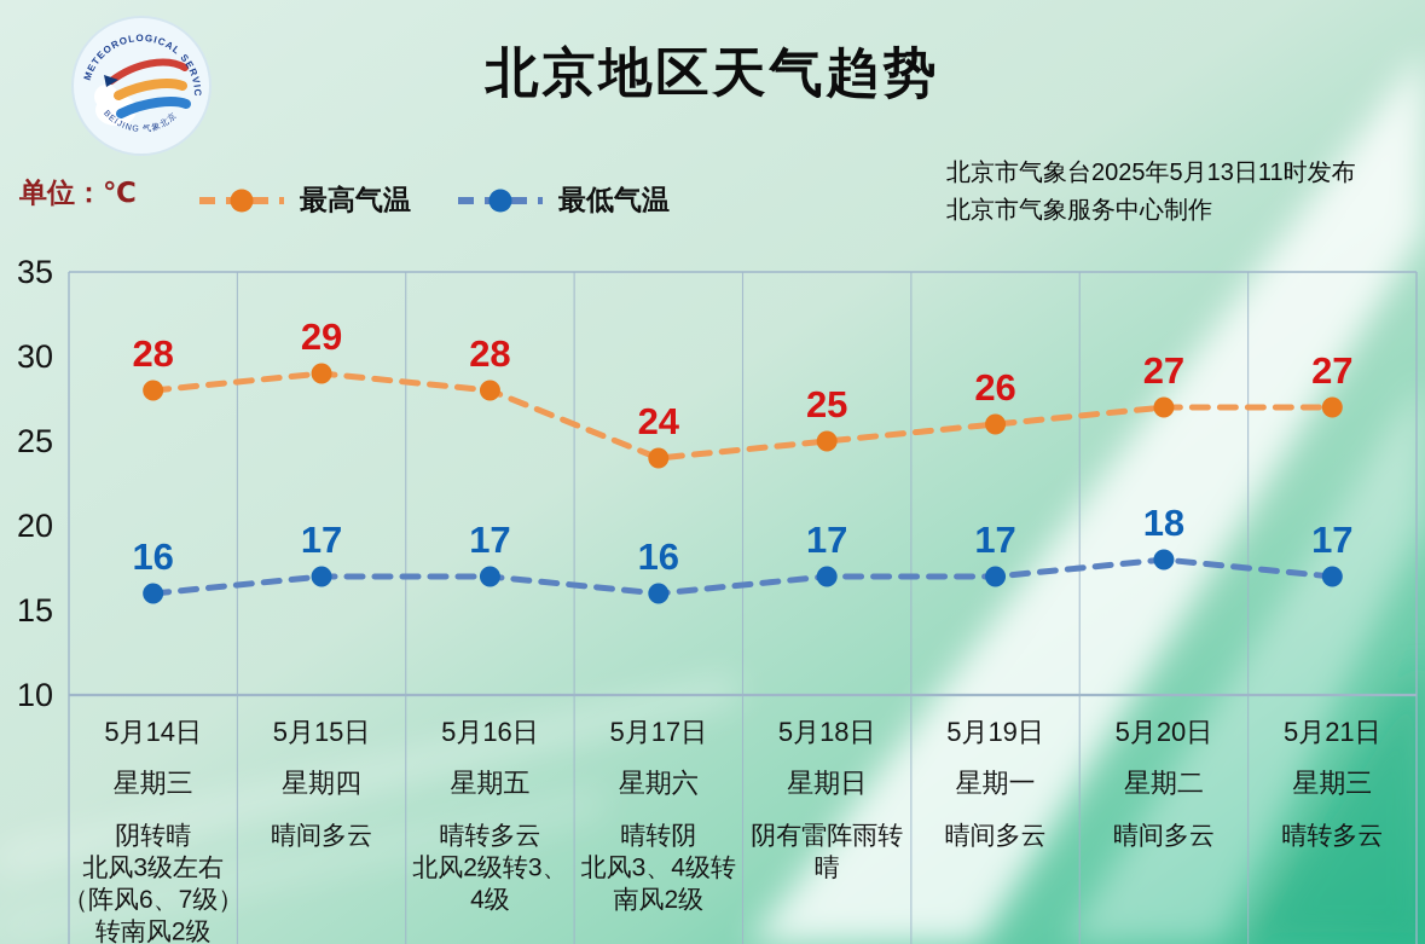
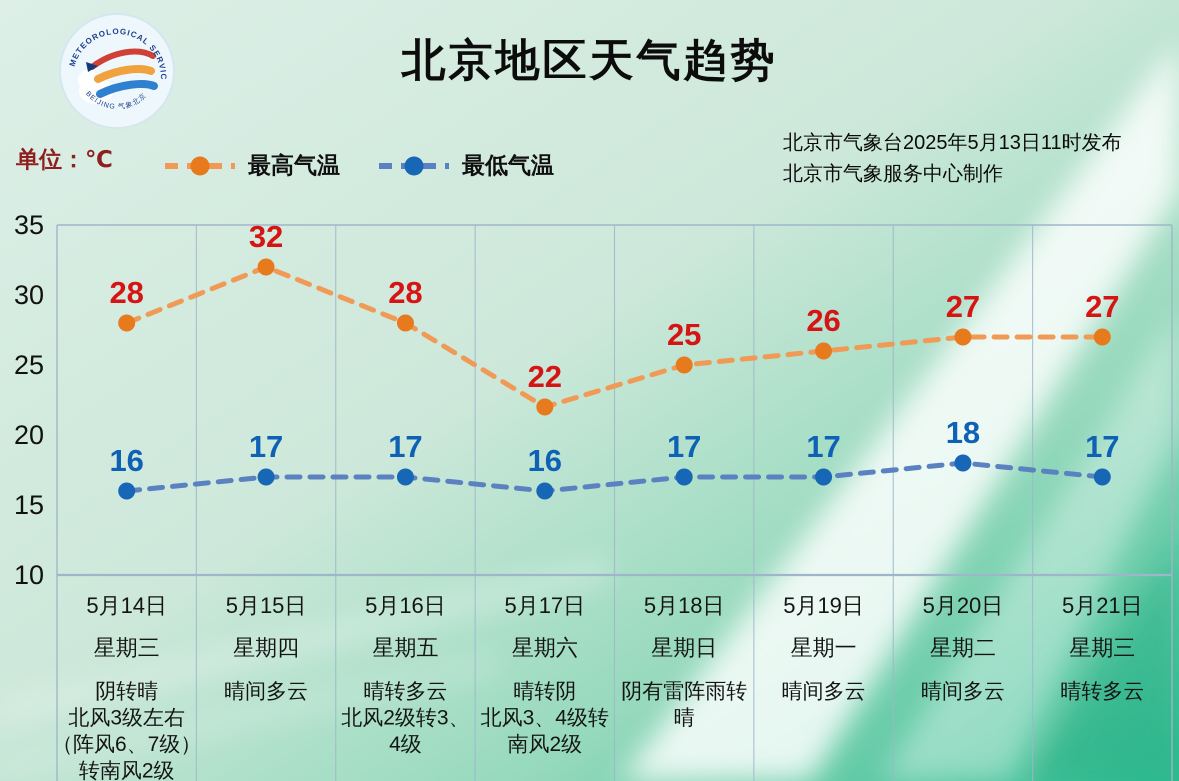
最高气温/5月15日: 29 -> 32
最高气温/5月17日: 24 -> 22
